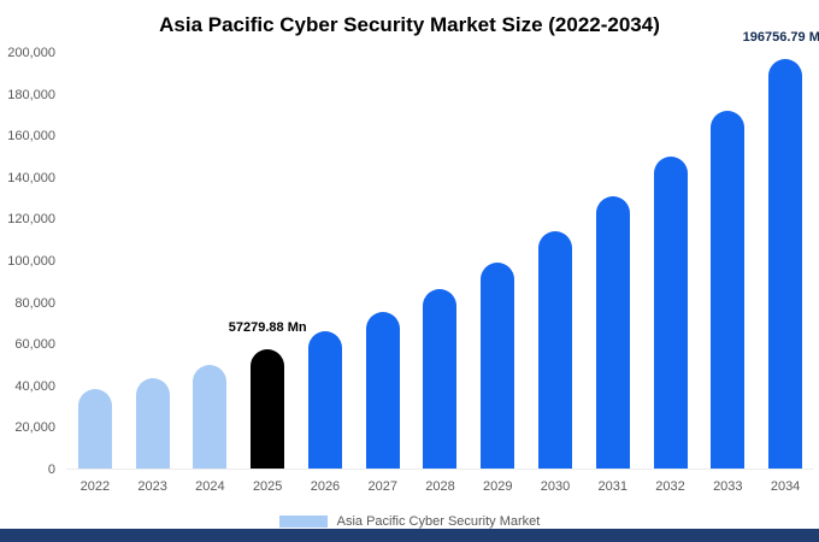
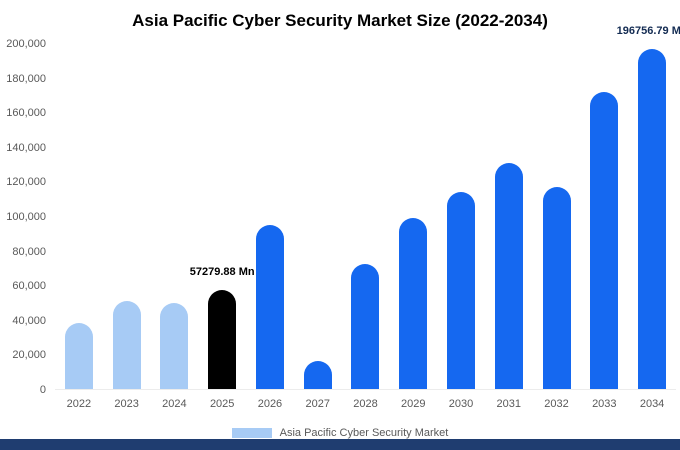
2023: 44000 -> 51000
2026: 66000 -> 95000
2027: 75000 -> 16000
2028: 86000 -> 72000
2032: 150000 -> 117000
